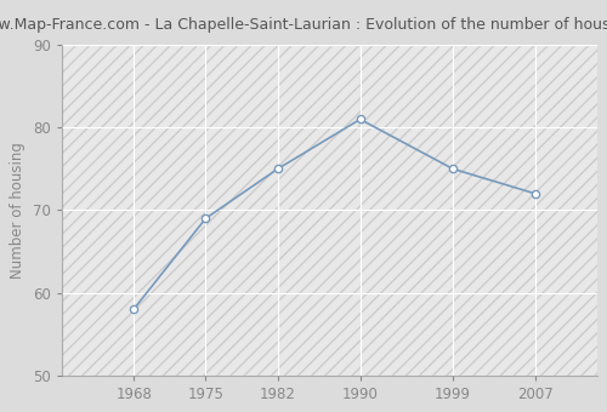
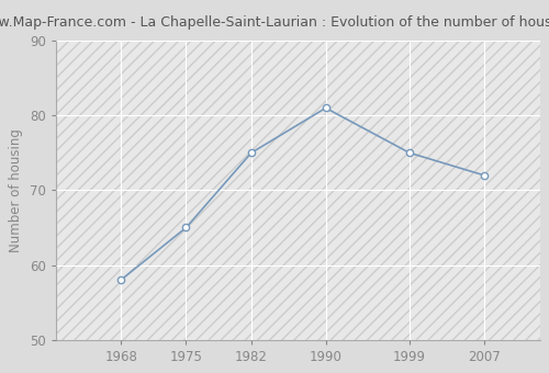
1975: 69 -> 65
